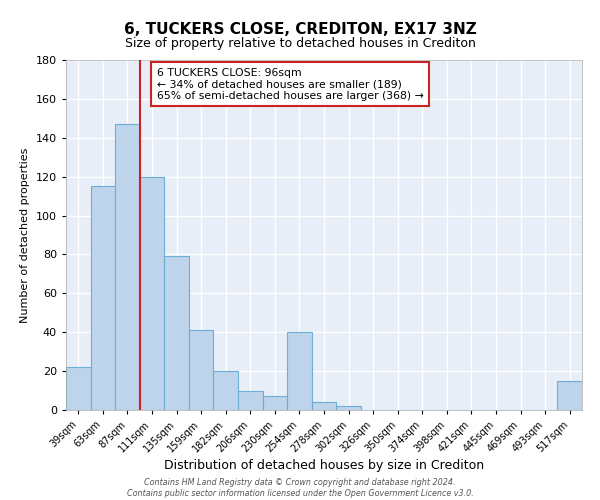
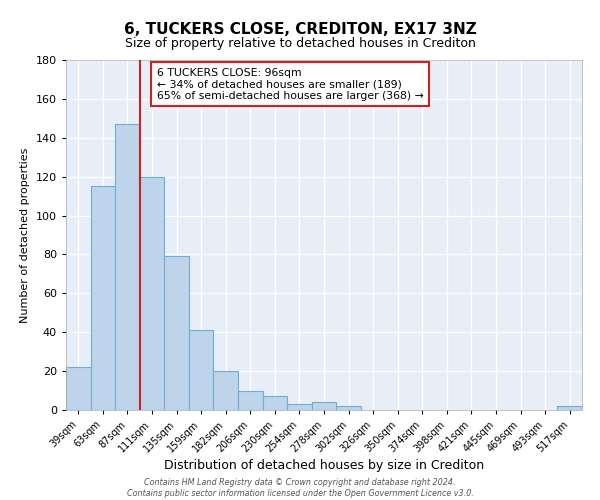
254sqm: 40 -> 3
517sqm: 15 -> 2
